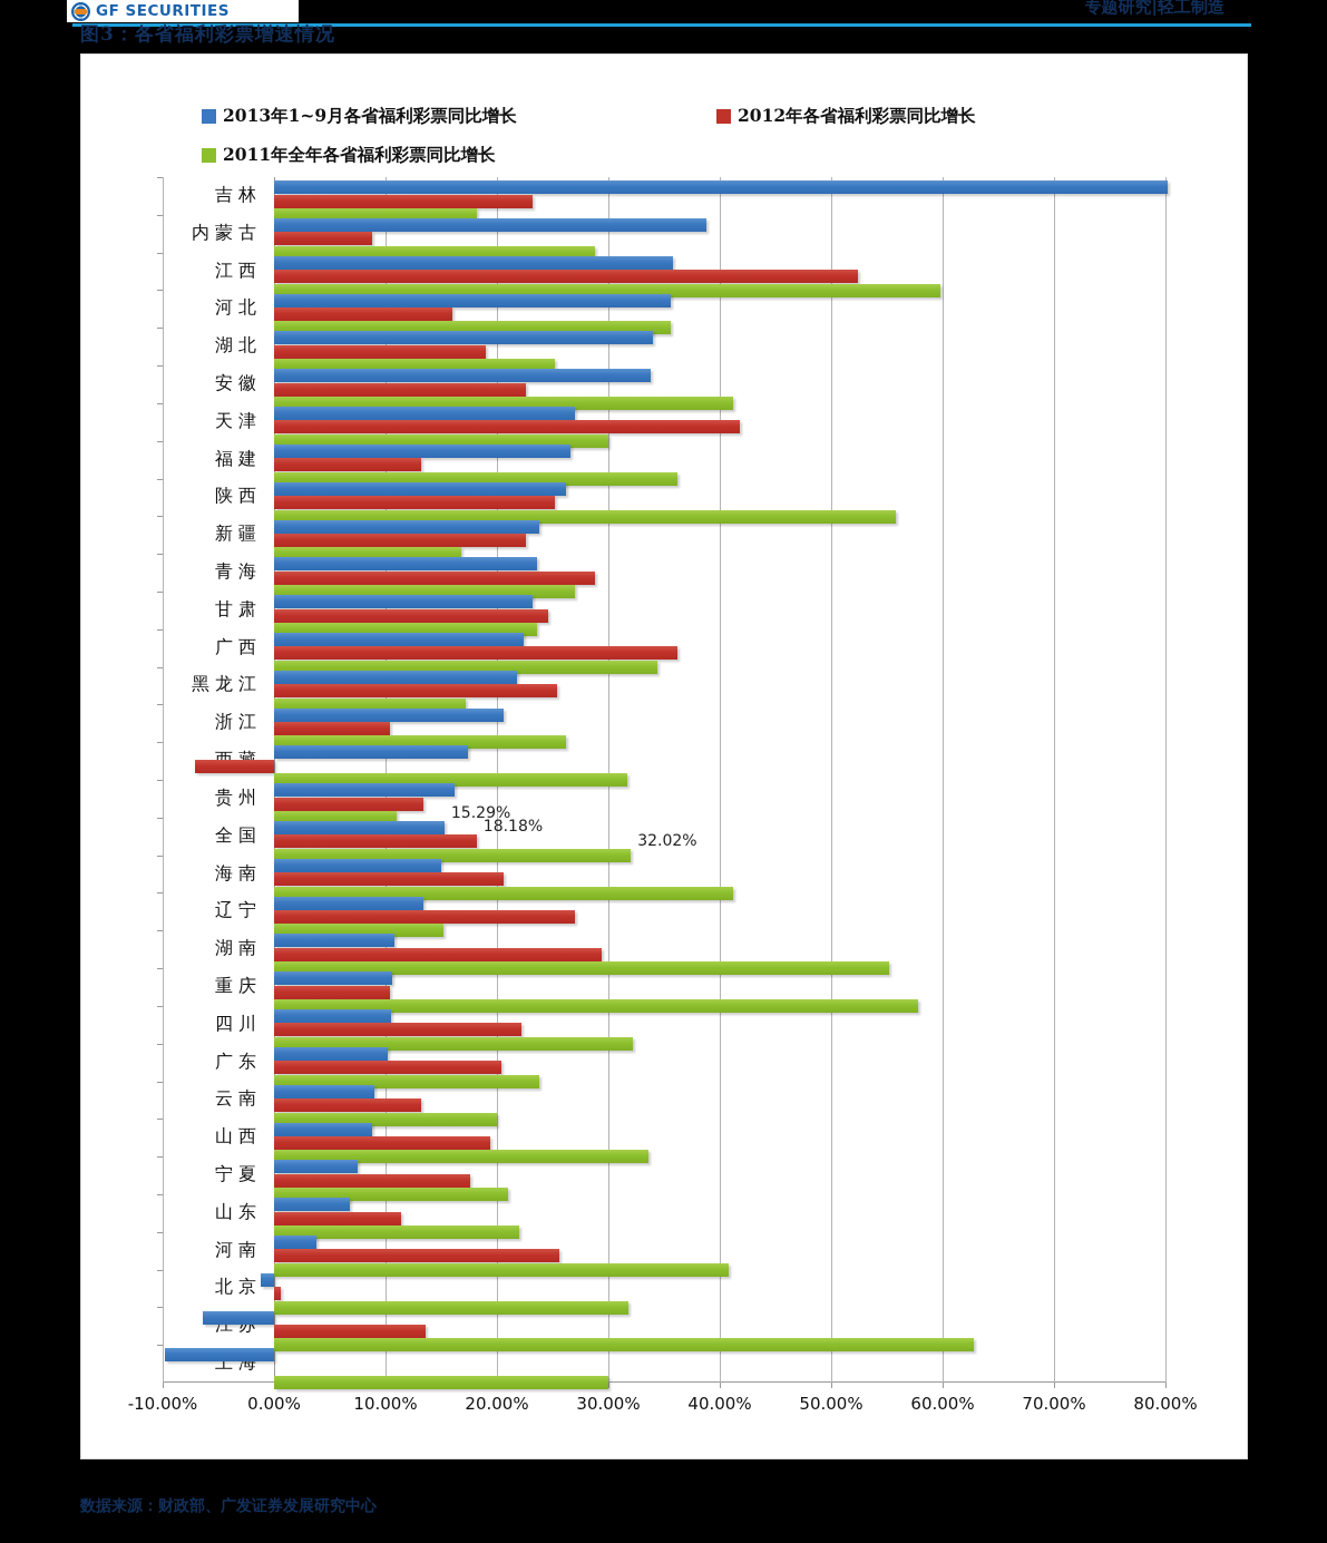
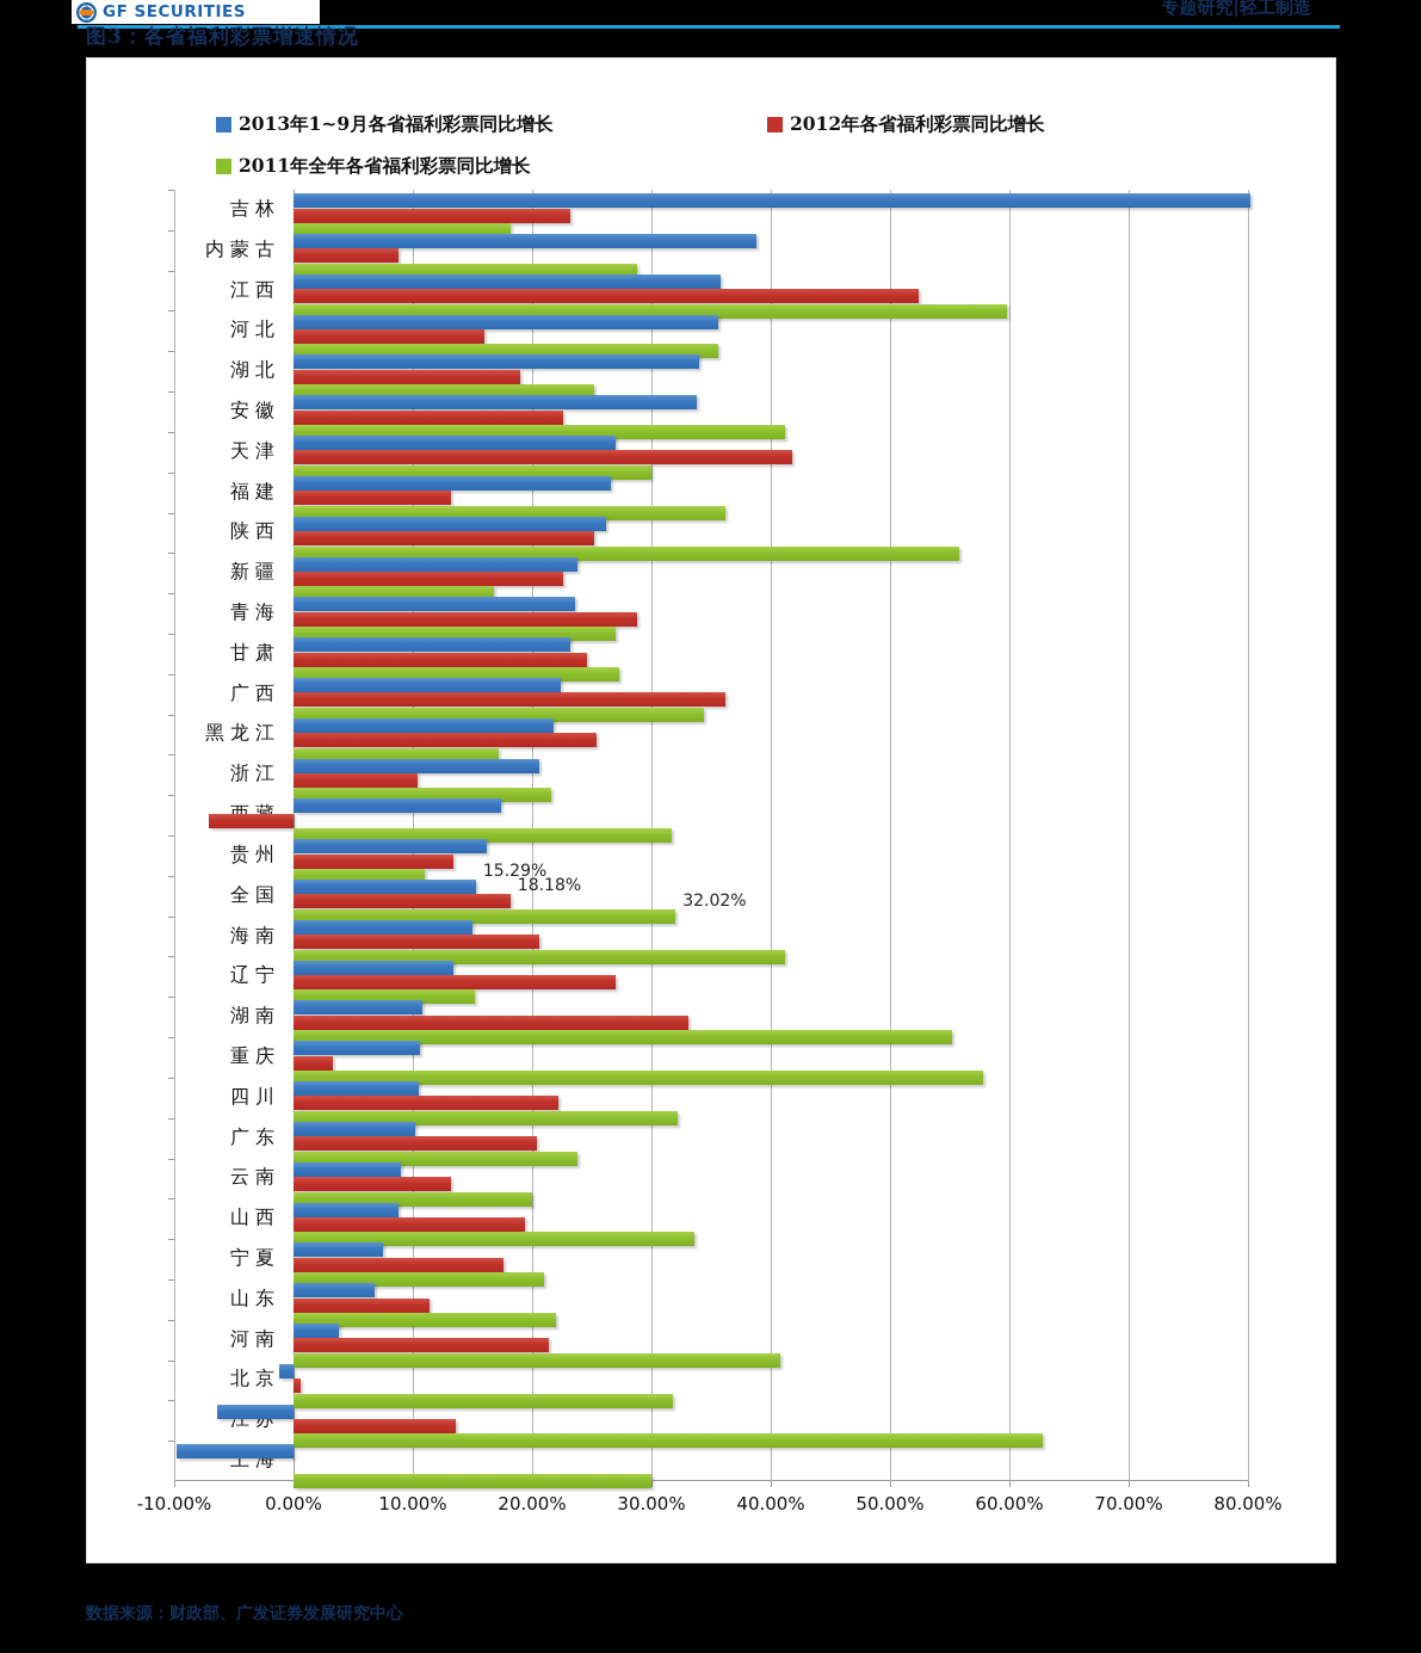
2011年全年各省福利彩票同比增长/甘肃: 23.6% -> 27.3%
2011年全年各省福利彩票同比增长/浙江: 26.2% -> 21.6%
2012年各省福利彩票同比增长/湖南: 29.4% -> 33.1%
2012年各省福利彩票同比增长/重庆: 10.4% -> 3.3%
2012年各省福利彩票同比增长/河南: 25.6% -> 21.4%
